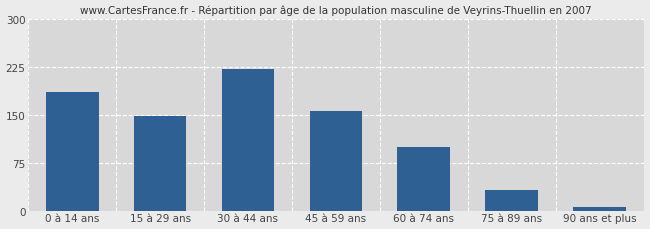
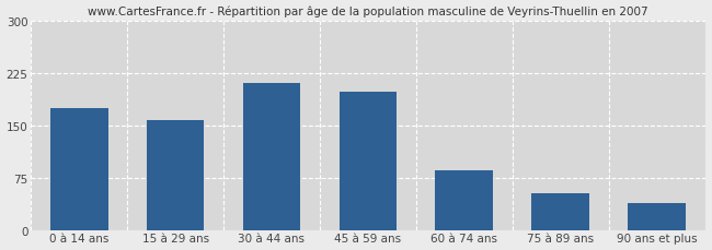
0 à 14 ans: 185 -> 174
15 à 29 ans: 148 -> 158
30 à 44 ans: 222 -> 210
45 à 59 ans: 155 -> 198
60 à 74 ans: 100 -> 86
75 à 89 ans: 33 -> 52
90 ans et plus: 5 -> 38
